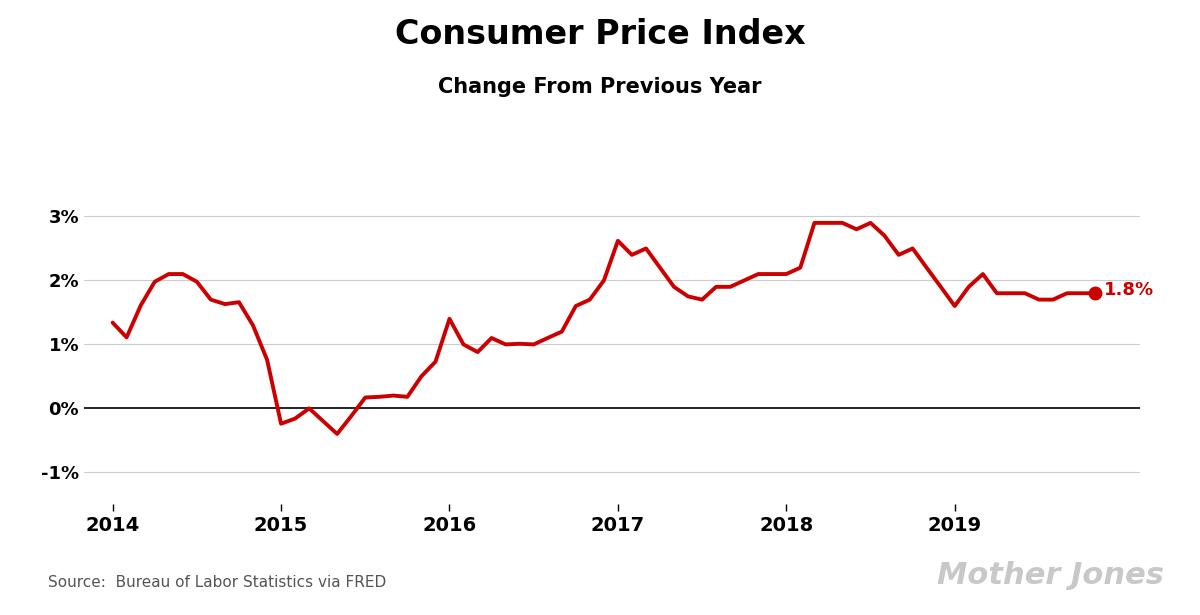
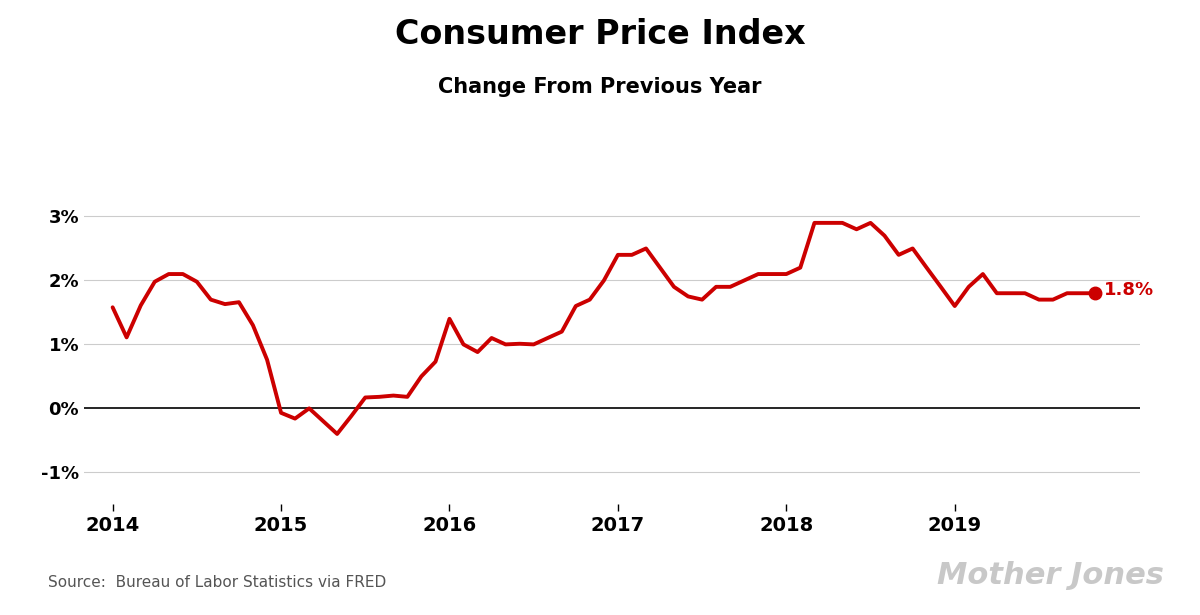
2014: 1.34% -> 1.58%
2015: -0.24% -> -0.07%
2017: 2.62% -> 2.40%
